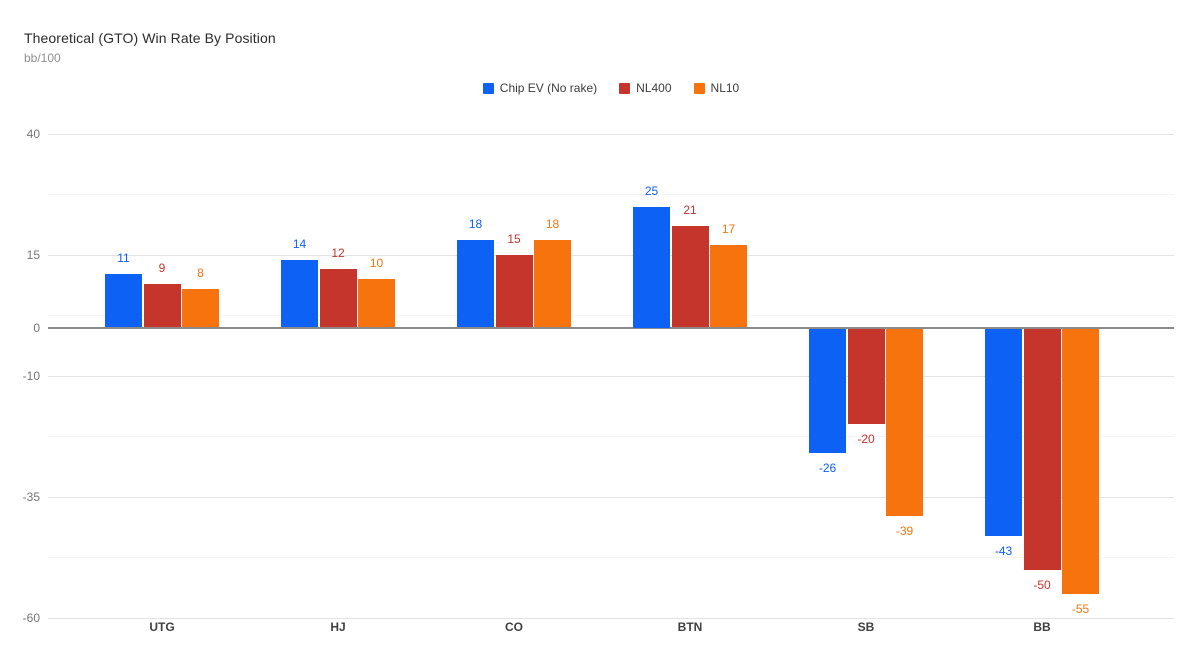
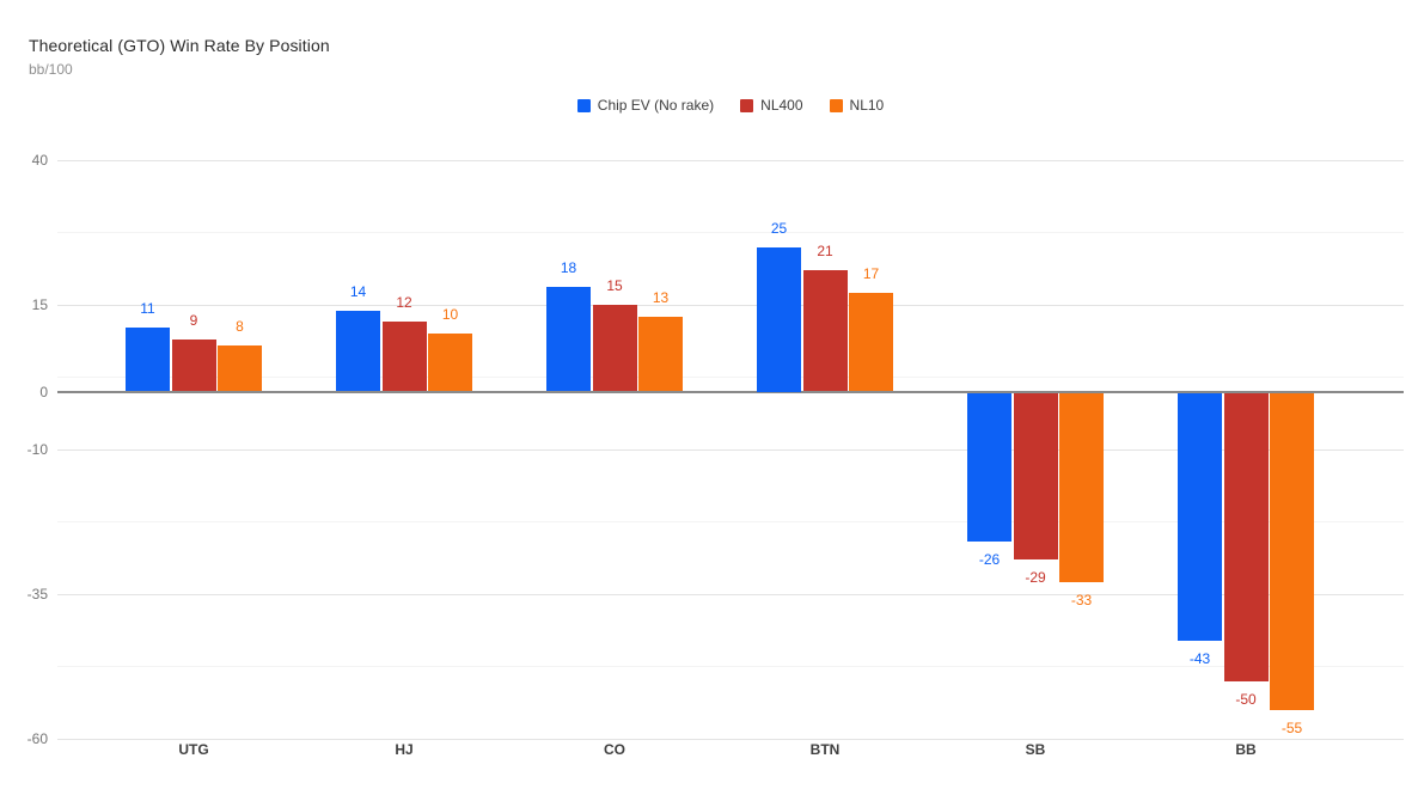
NL10/CO: 18 -> 13
NL400/SB: -20 -> -29
NL10/SB: -39 -> -33
